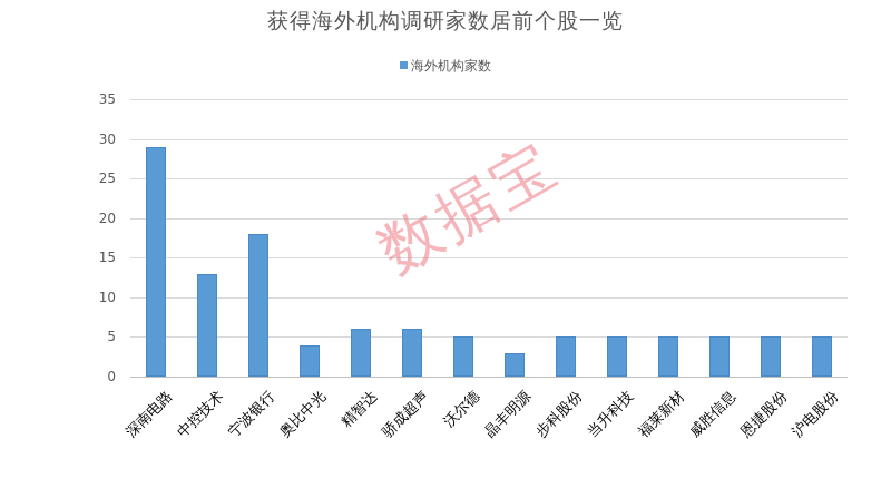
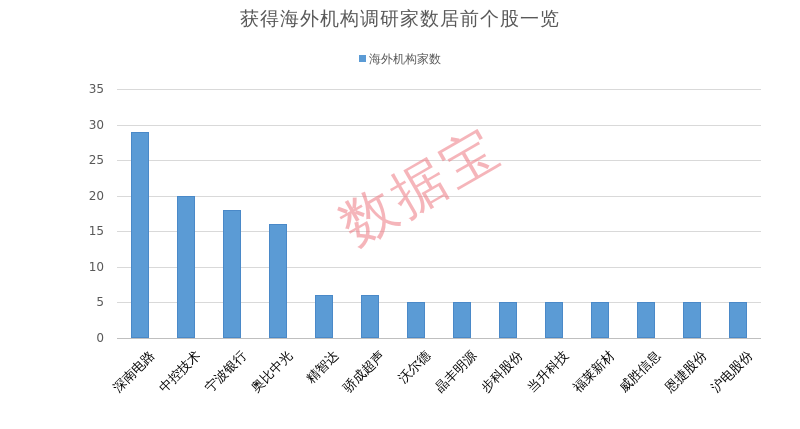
中控技术: 13 -> 20
奥比中光: 4 -> 16
晶丰明源: 3 -> 5
